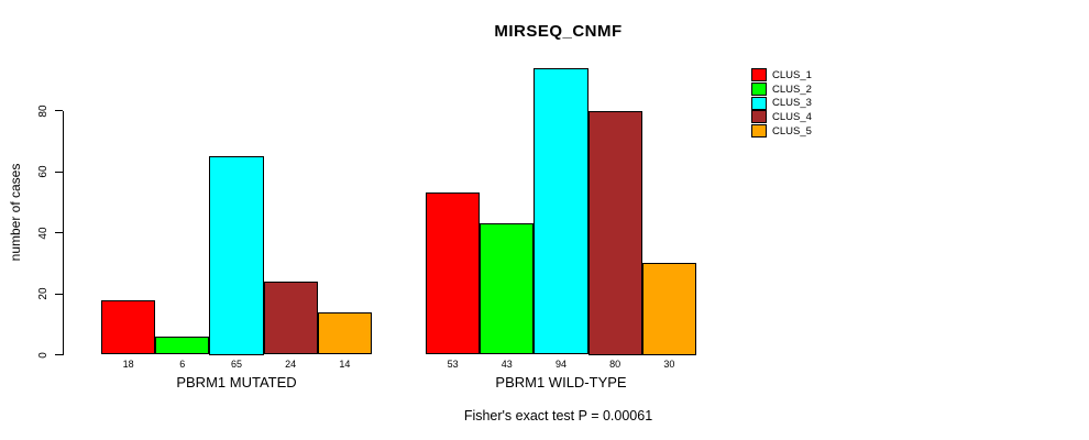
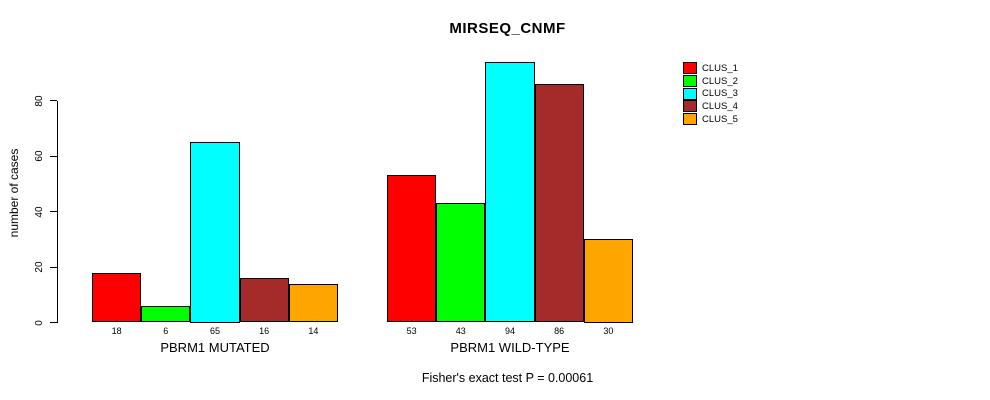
CLUS_4/PBRM1 MUTATED: 24 -> 16
CLUS_4/PBRM1 WILD-TYPE: 80 -> 86
